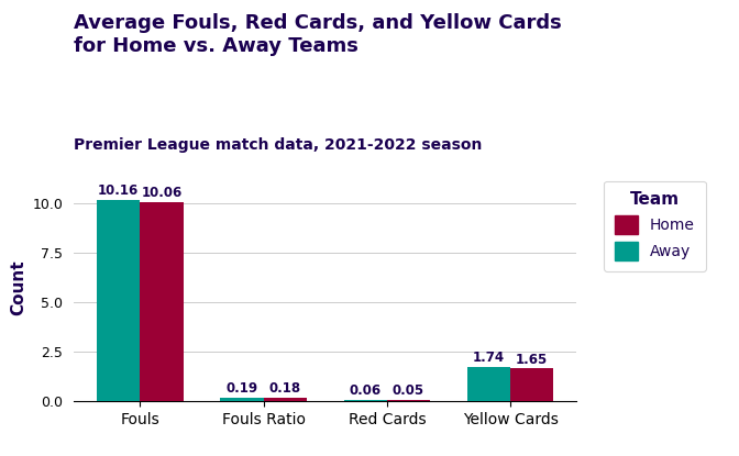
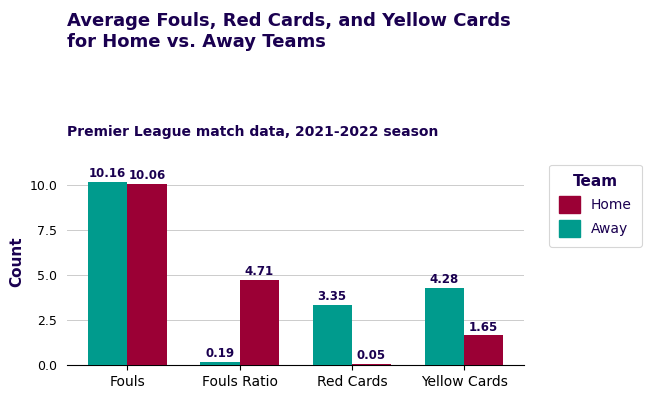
Home/Fouls Ratio: 0.18 -> 4.71
Away/Red Cards: 0.06 -> 3.35
Away/Yellow Cards: 1.74 -> 4.28
